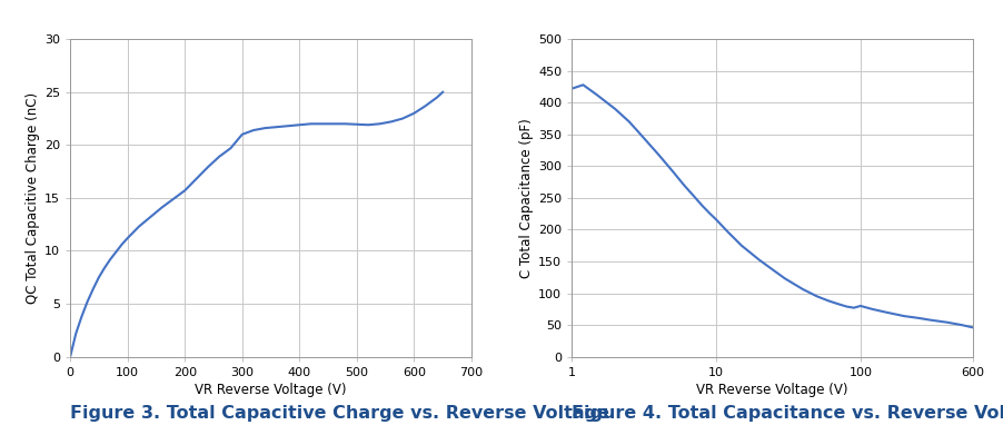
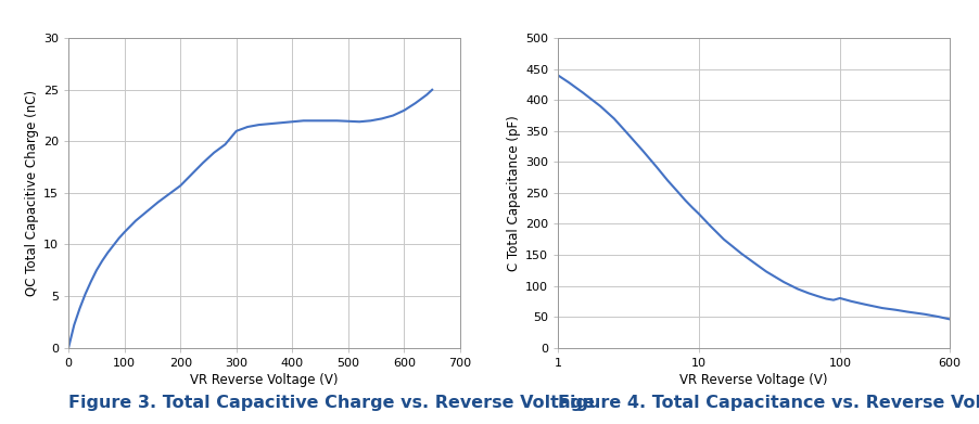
1: 422 -> 440
